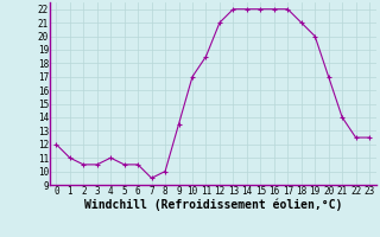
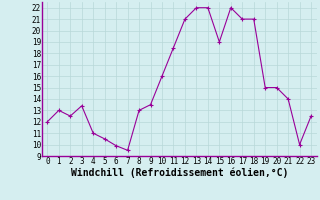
1: 11.0 -> 13.0
2: 10.5 -> 12.5
3: 10.5 -> 13.4
6: 10.5 -> 9.9
8: 10.0 -> 13.0
10: 17.0 -> 16.0
15: 22.0 -> 19.0
17: 22.0 -> 21.0
19: 20.0 -> 15.0
20: 17.0 -> 15.0
22: 12.5 -> 10.0
